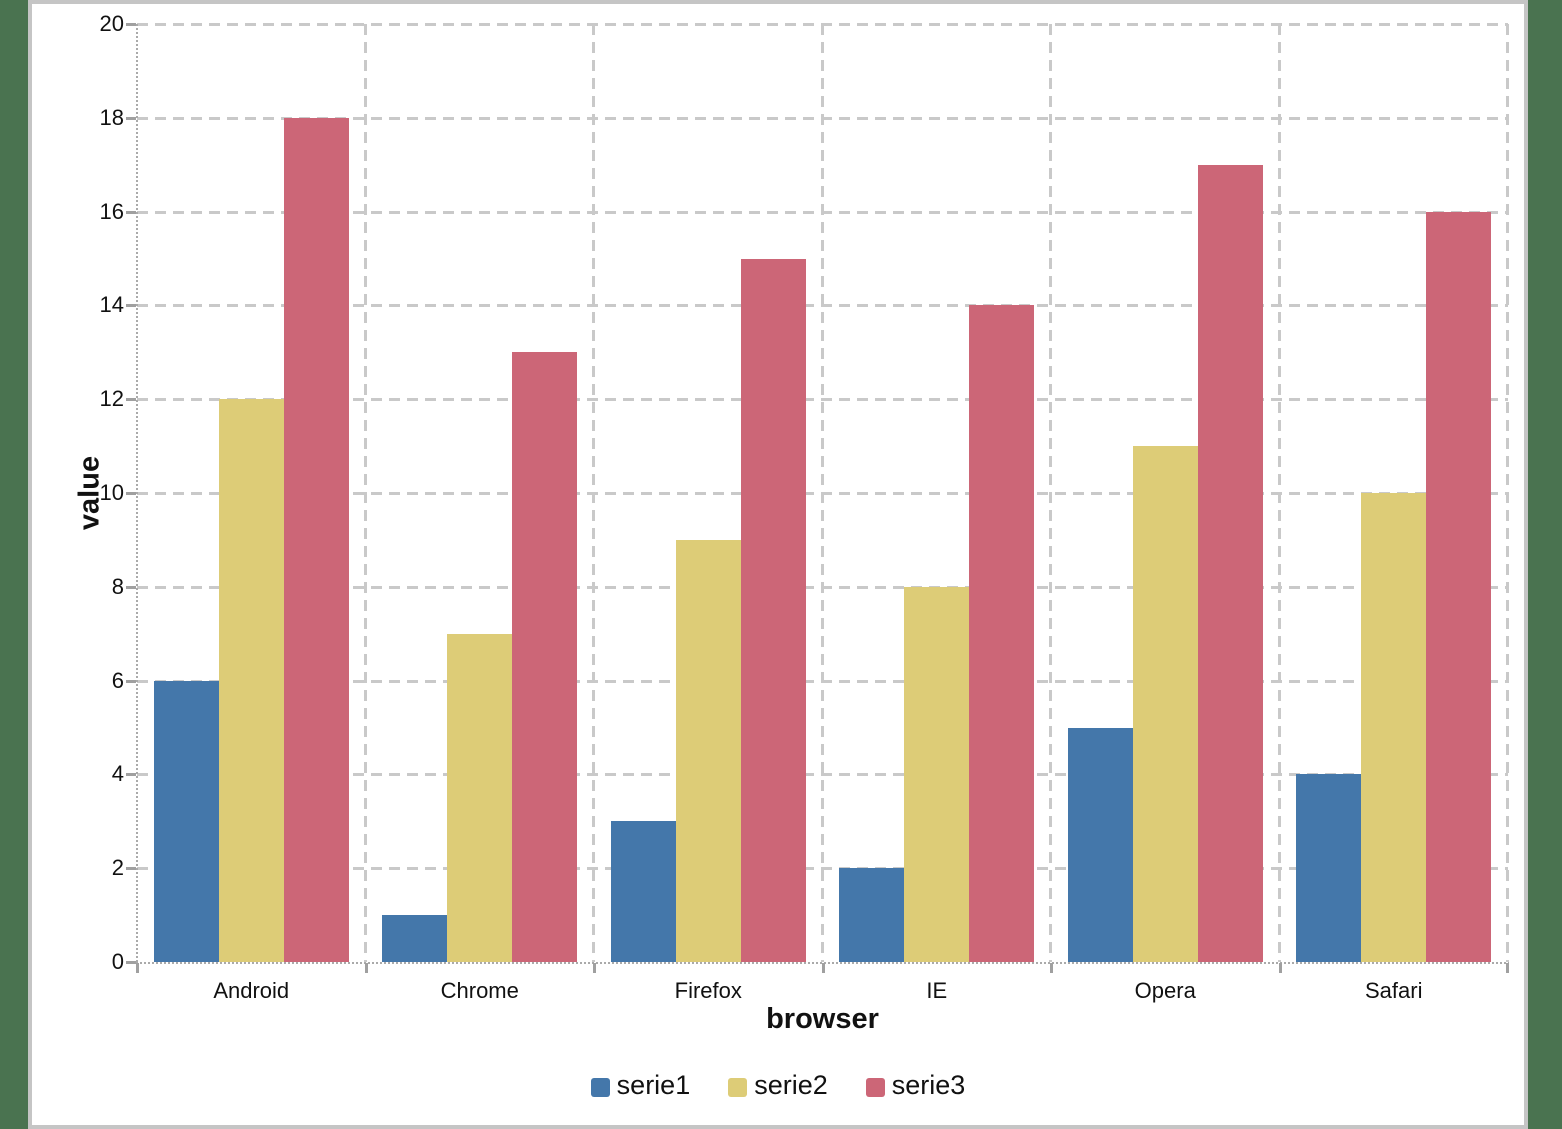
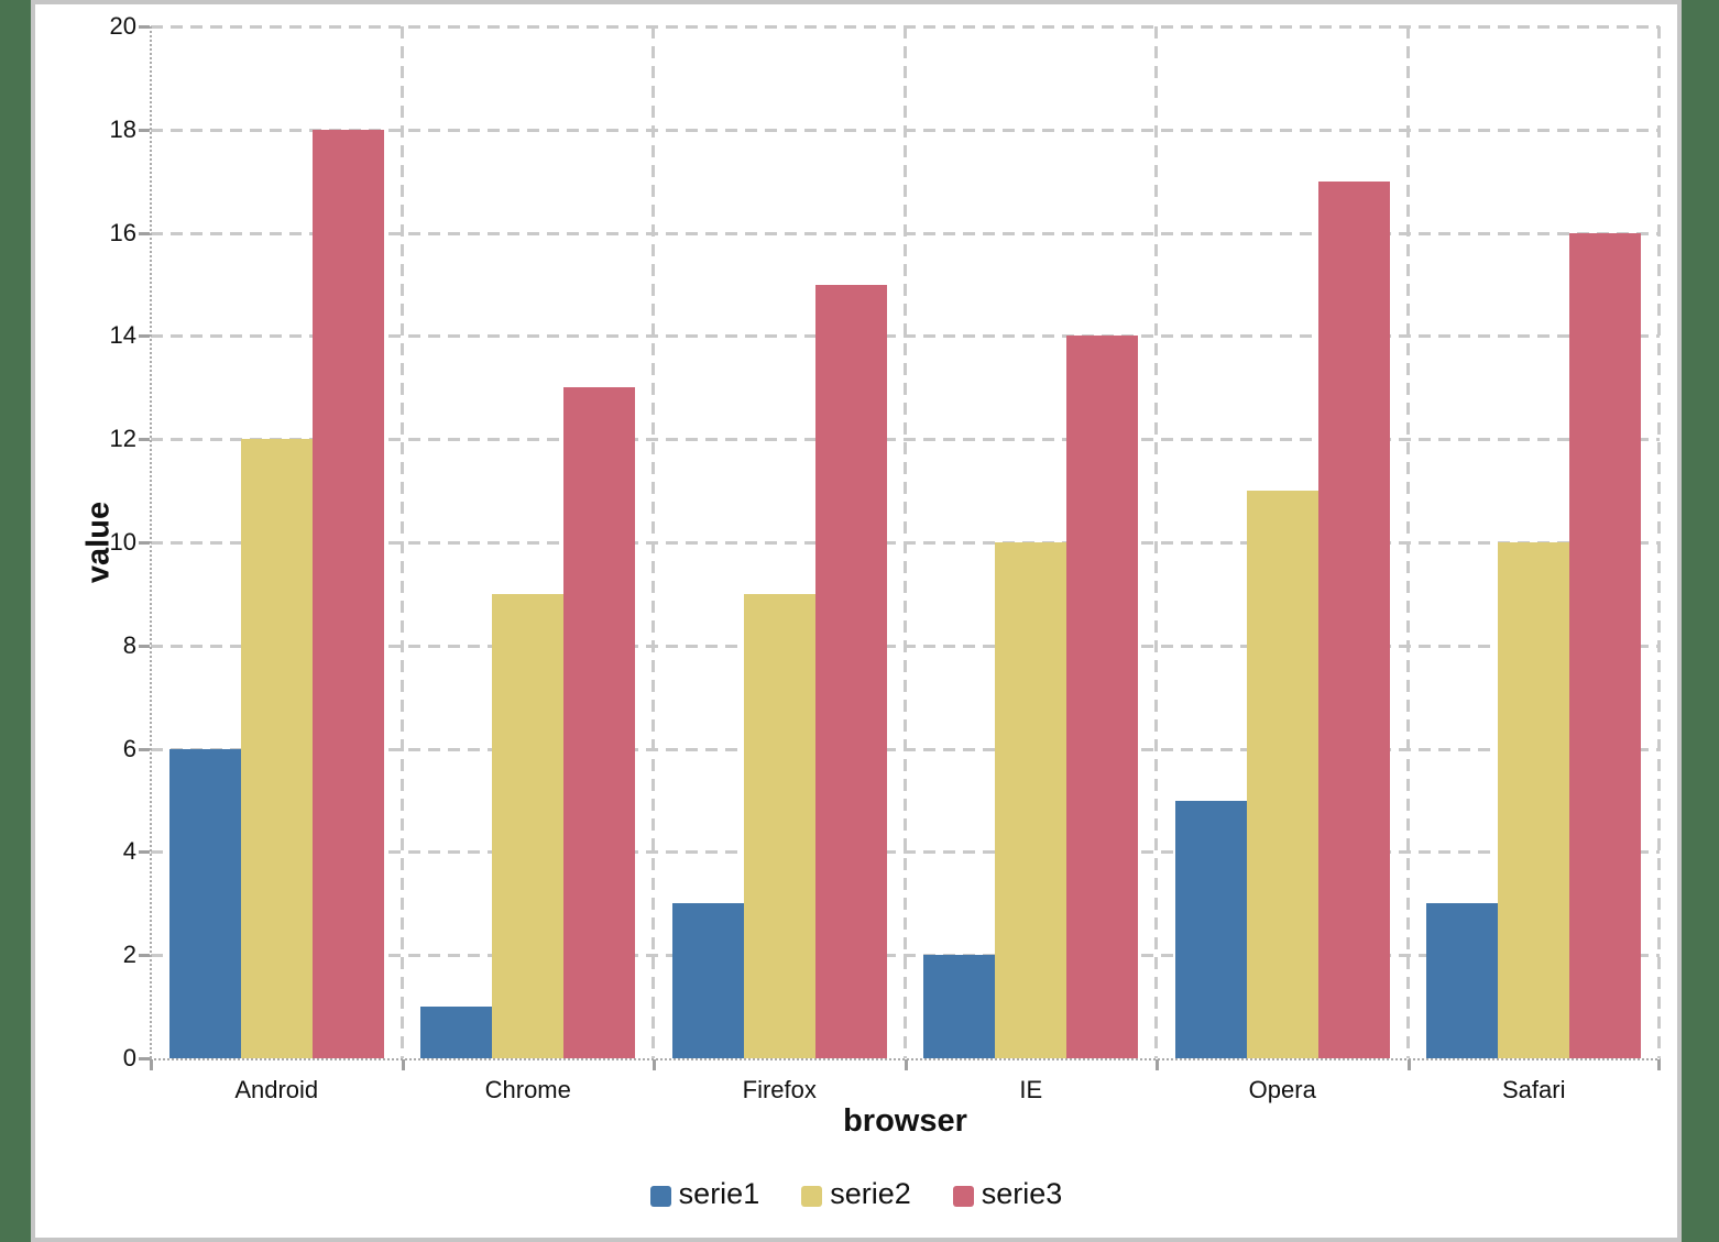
serie2/Chrome: 7 -> 9
serie2/IE: 8 -> 10
serie1/Safari: 4 -> 3
